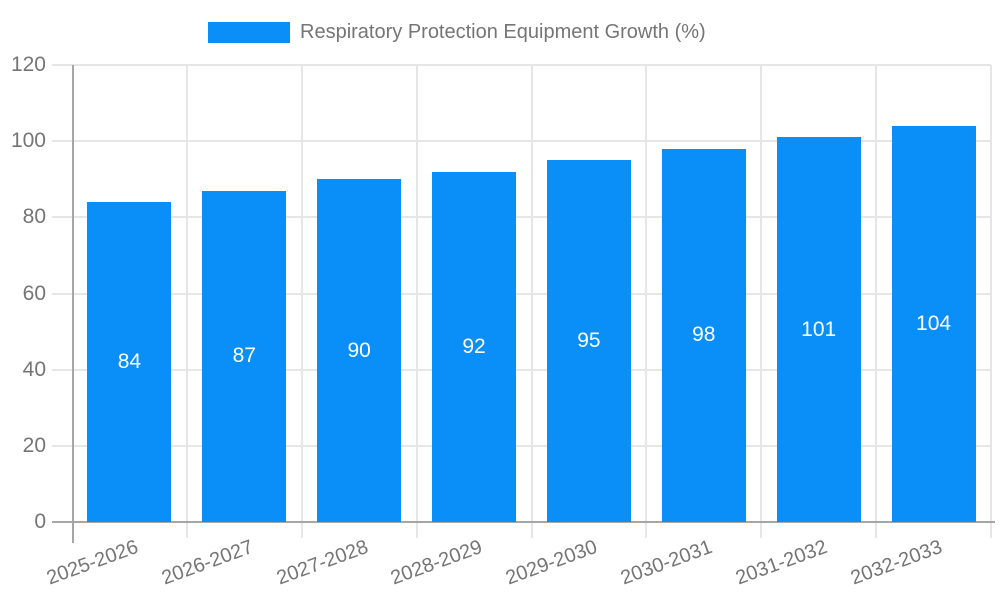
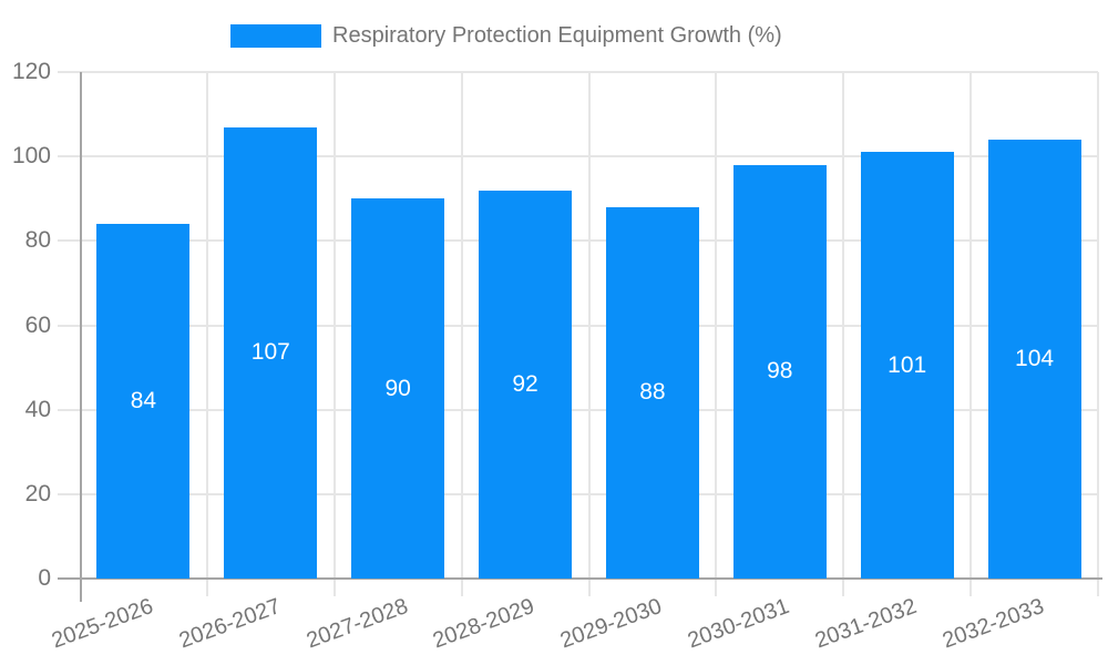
2026-2027: 87 -> 107
2029-2030: 95 -> 88
